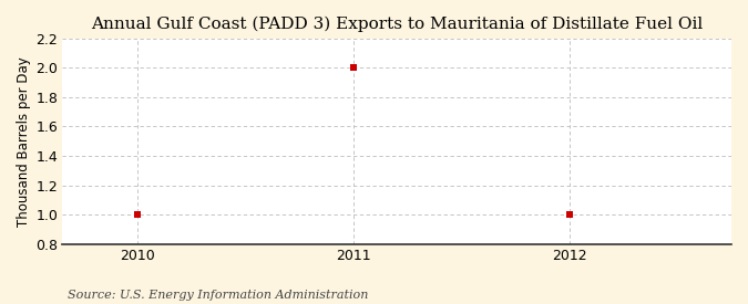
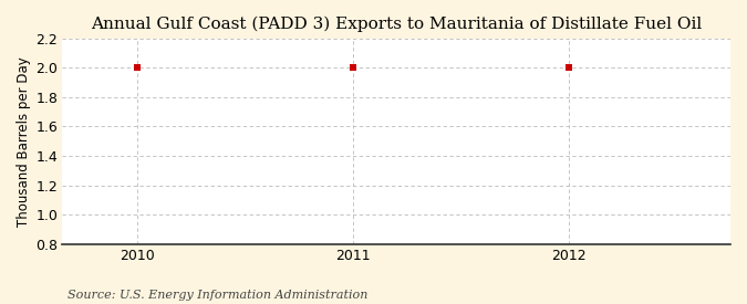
2010: 1 -> 2
2012: 1 -> 2
